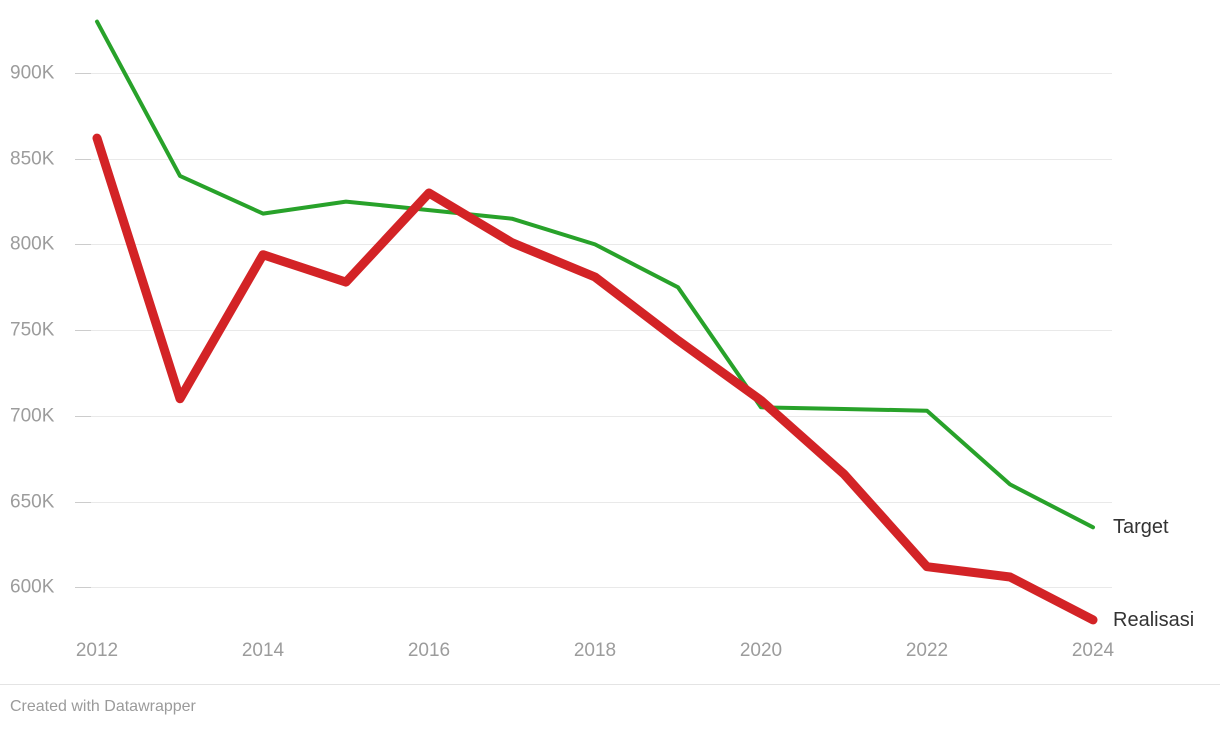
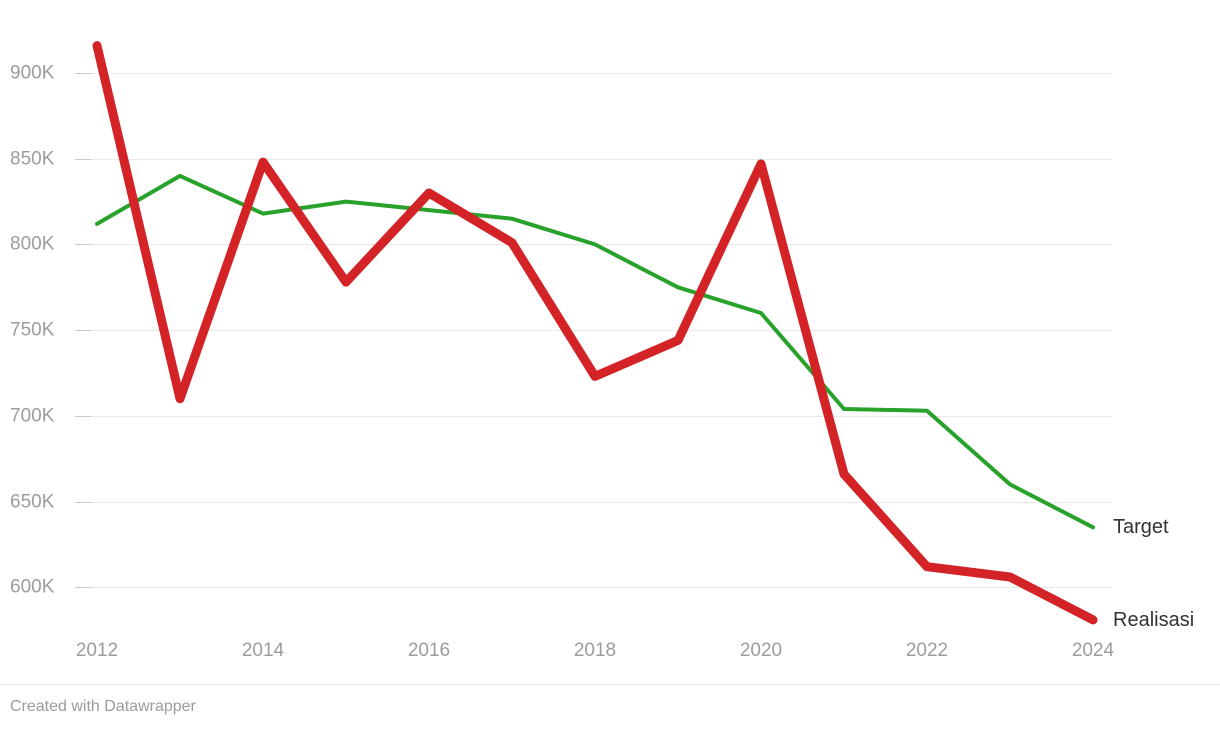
Target/2012: 930K -> 812K
Realisasi/2012: 862K -> 916K
Realisasi/2014: 794K -> 848K
Realisasi/2018: 781K -> 723K
Target/2020: 705K -> 760K
Realisasi/2020: 709K -> 847K
